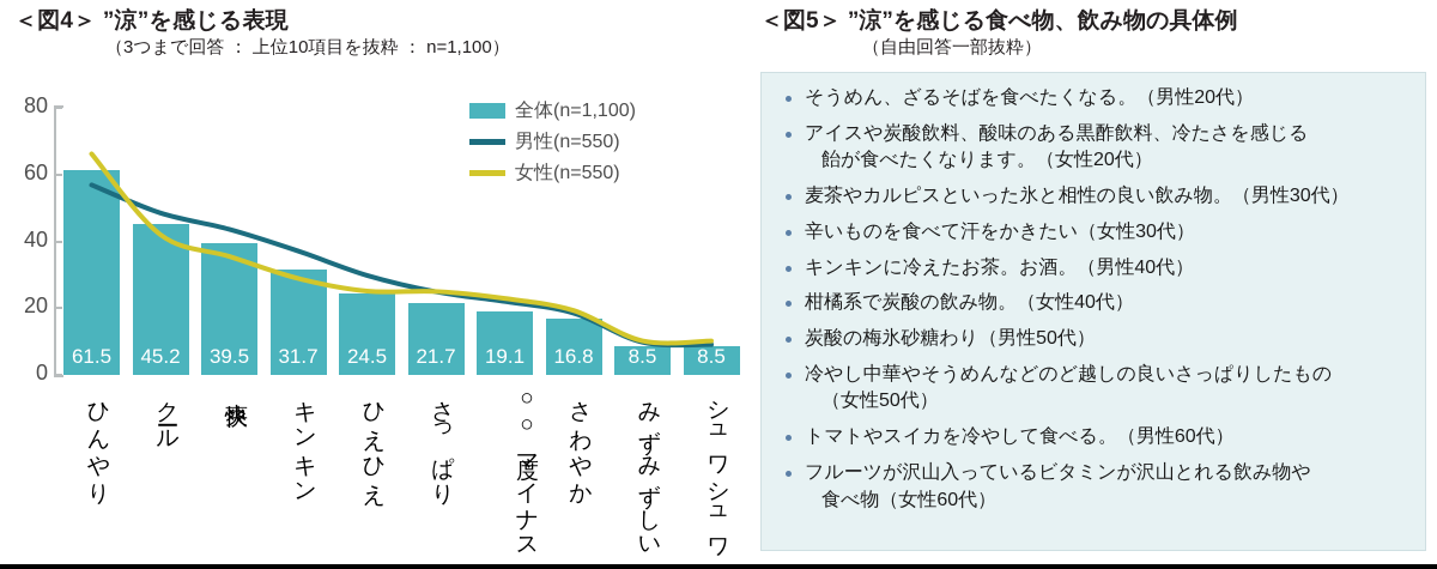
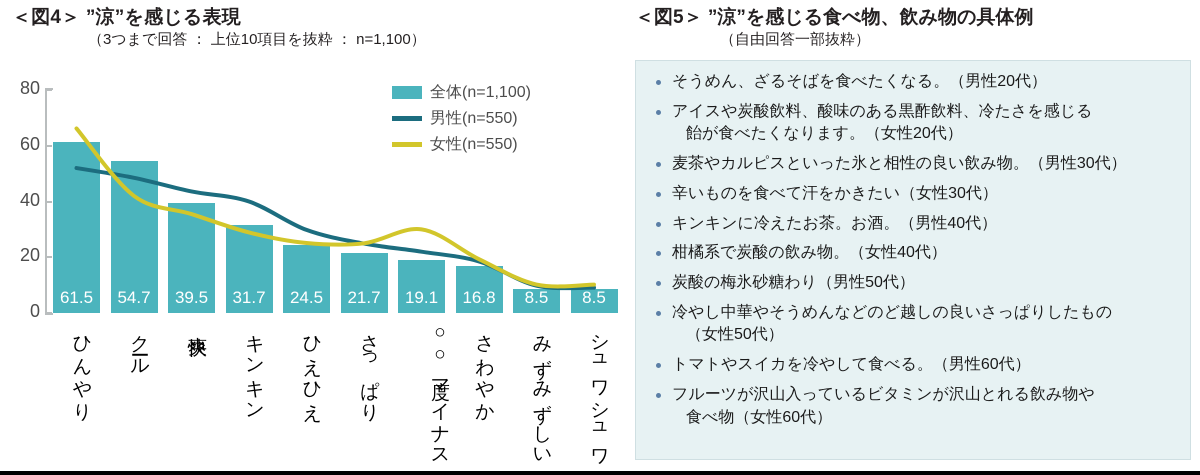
男性(n=550)/ひんやり: 57 -> 52
全体(n=1,100)/クール: 45.2 -> 54.7
男性(n=550)/キンキン: 37 -> 40
女性(n=550)/マイナス○○度: 23 -> 30
